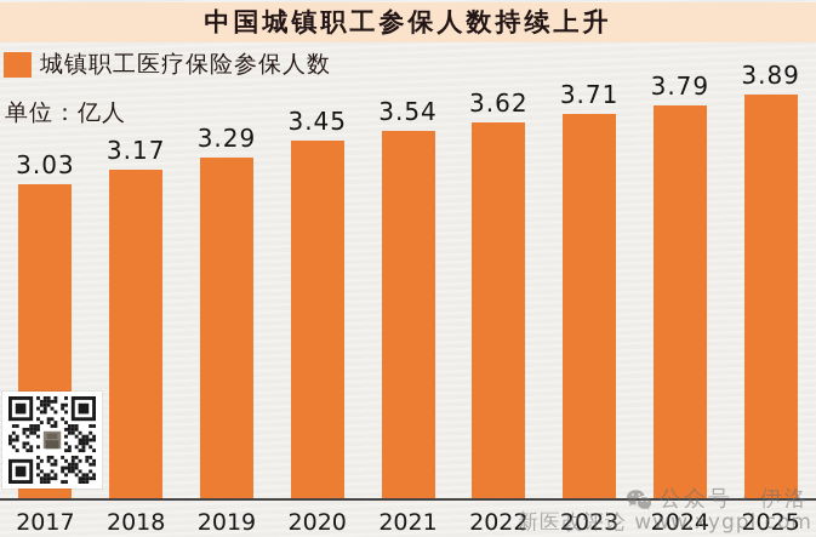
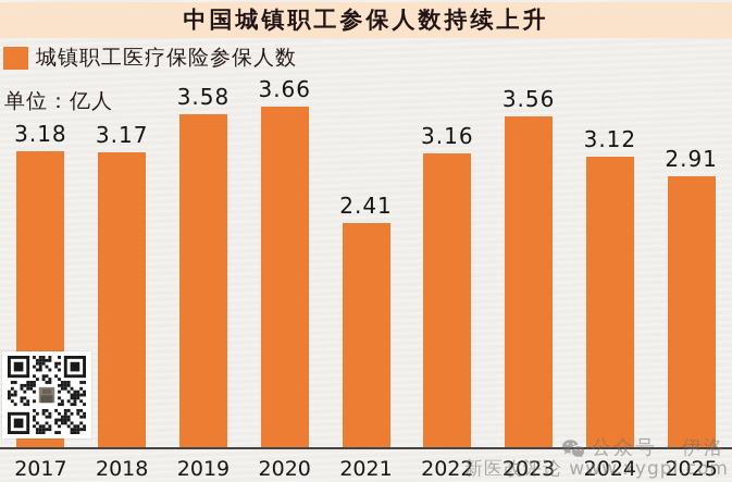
2017: 3.03 -> 3.18
2019: 3.29 -> 3.58
2020: 3.45 -> 3.66
2021: 3.54 -> 2.41
2022: 3.62 -> 3.16
2023: 3.71 -> 3.56
2024: 3.79 -> 3.12
2025: 3.89 -> 2.91
